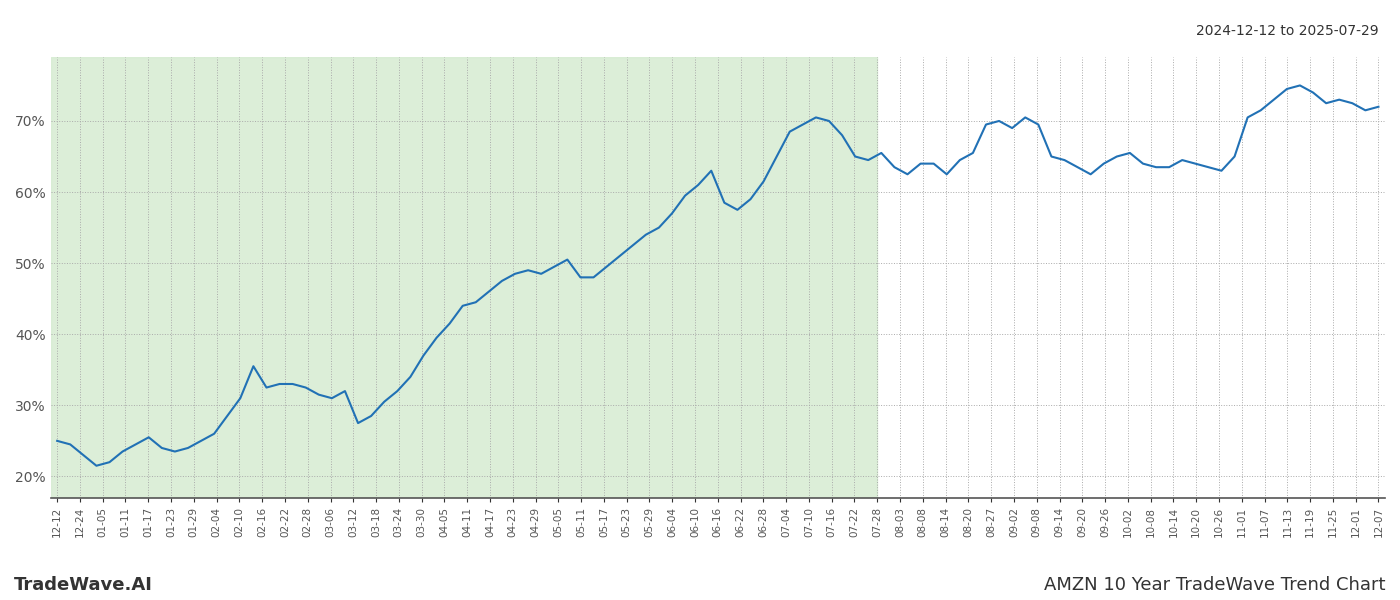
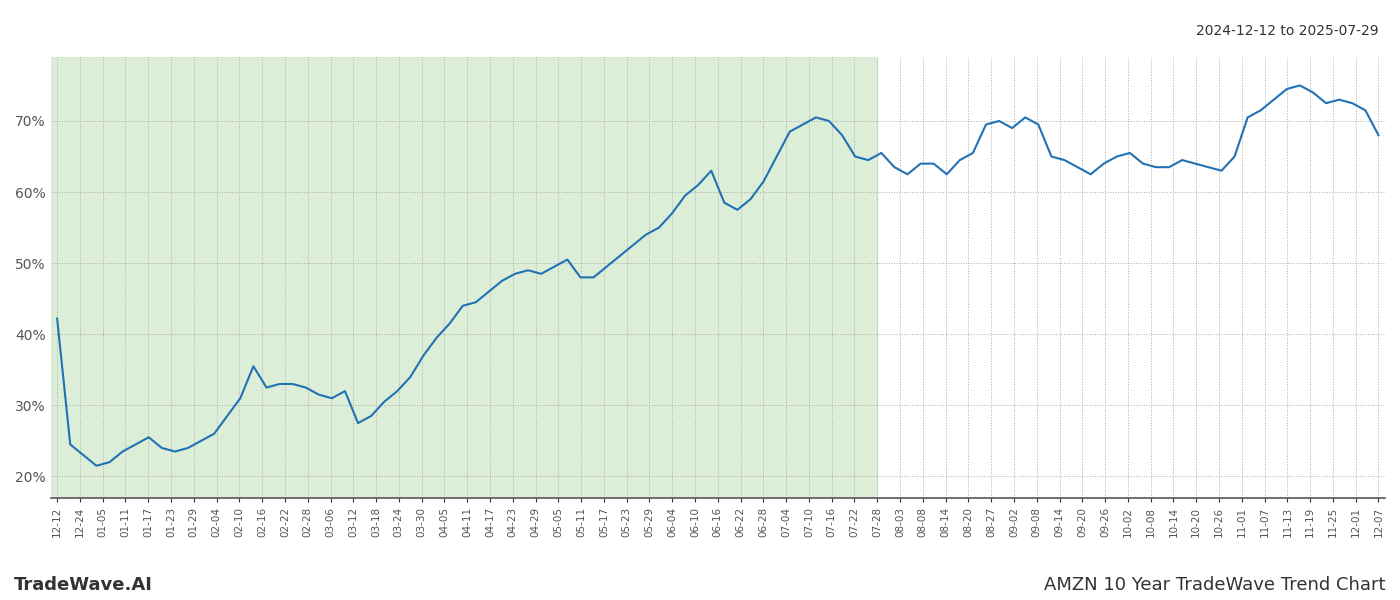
12-12: 25.0% -> 42.2%
12-07: 72.0% -> 68.0%
